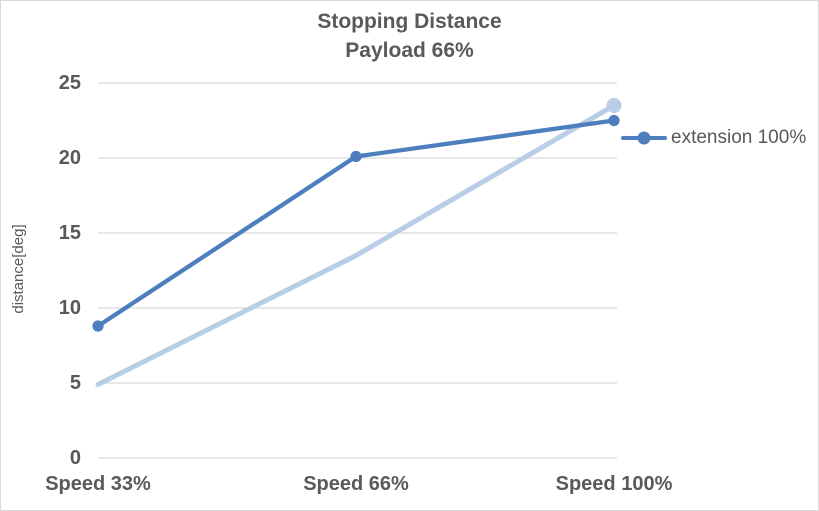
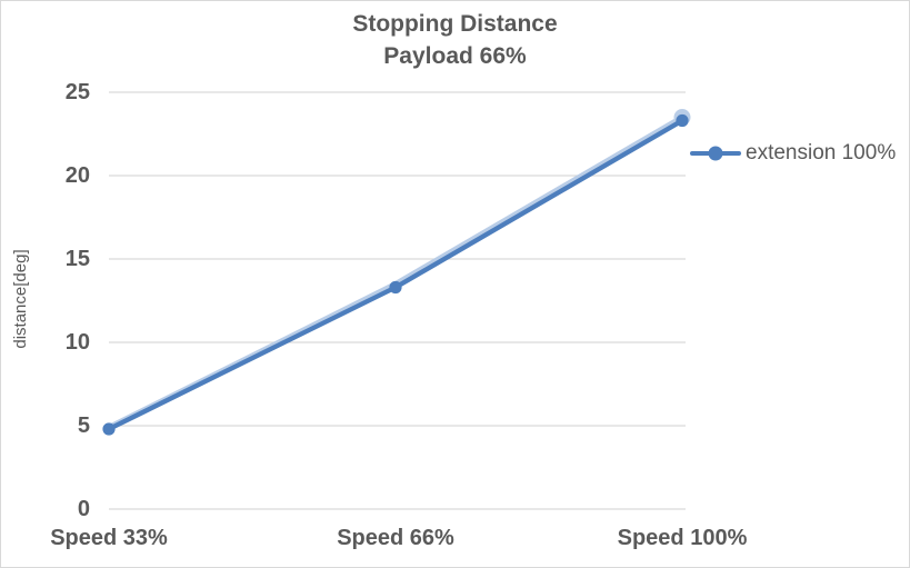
Speed 33%: 8.8 -> 4.8
Speed 66%: 20.1 -> 13.3
Speed 100%: 22.5 -> 23.3
